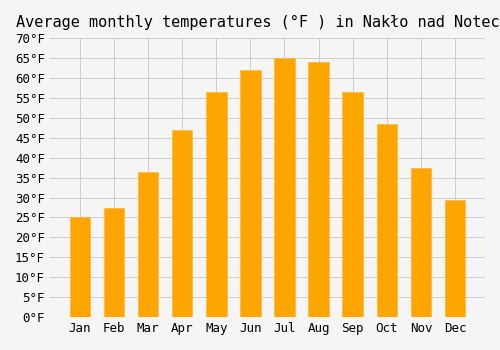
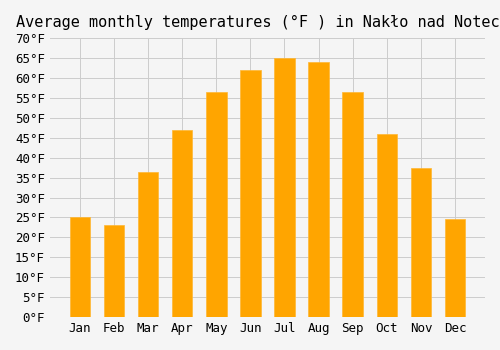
Feb: 27.5°F -> 23.0°F
Oct: 48.5°F -> 46.0°F
Dec: 29.5°F -> 24.5°F
